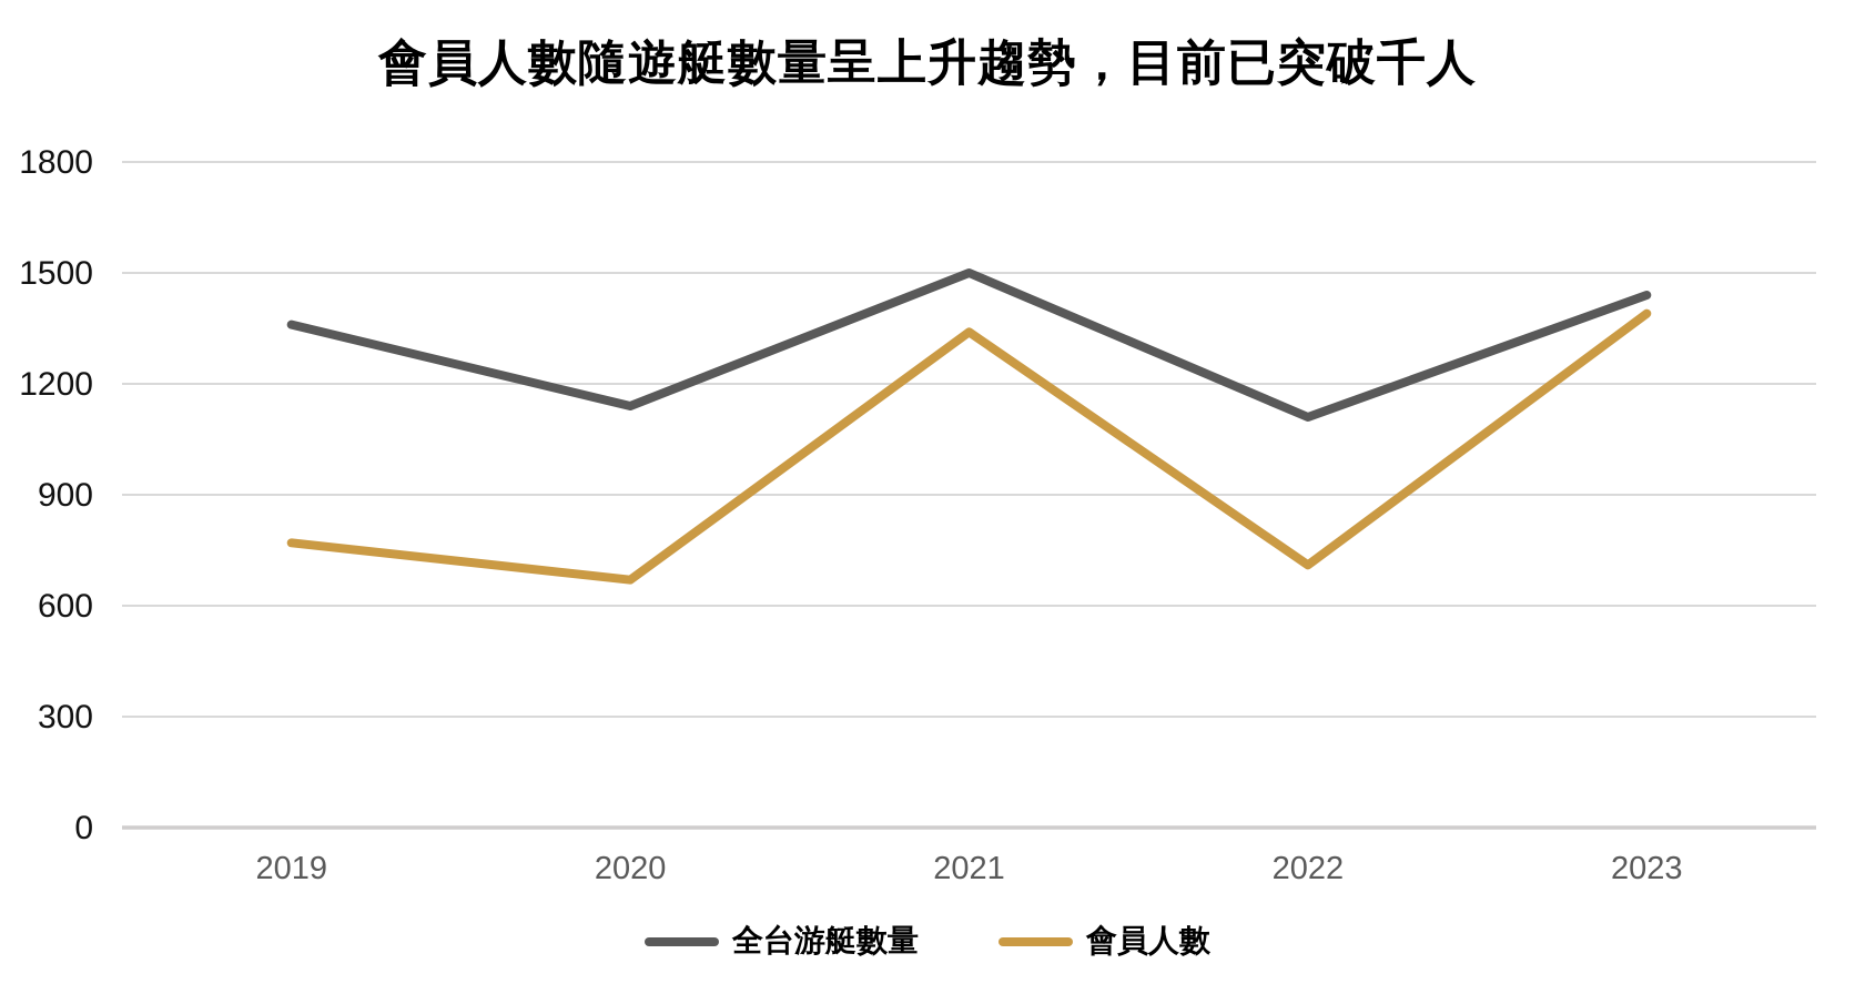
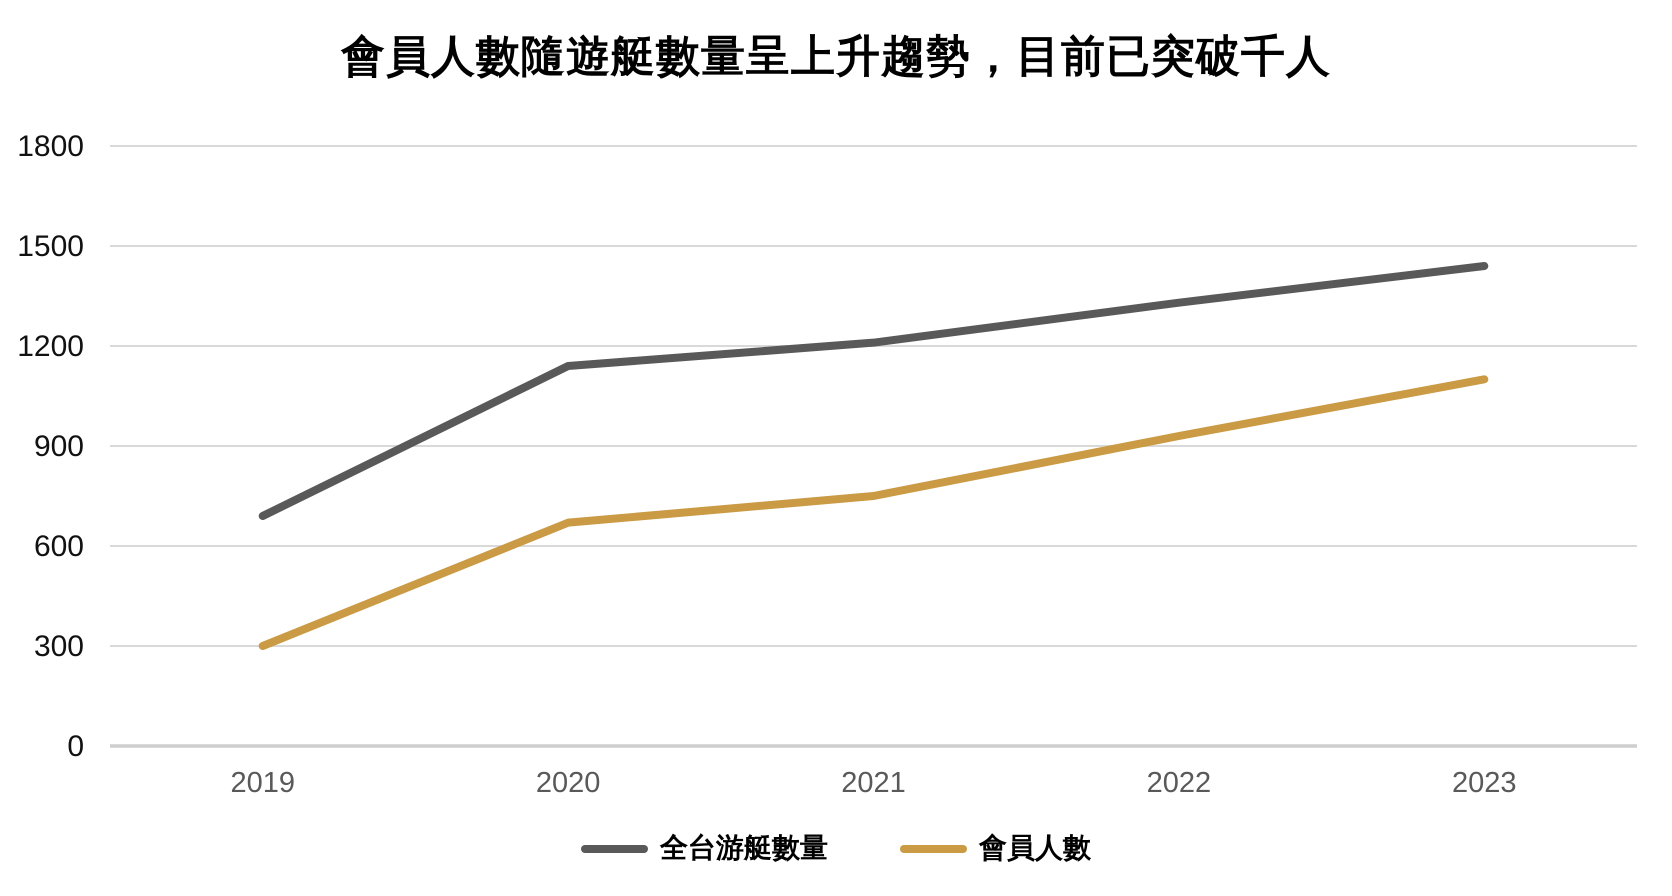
全台游艇數量/2019: 1360 -> 690
會員人數/2019: 770 -> 300
全台游艇數量/2021: 1500 -> 1210
會員人數/2021: 1340 -> 750
全台游艇數量/2022: 1110 -> 1330
會員人數/2022: 710 -> 930
會員人數/2023: 1390 -> 1100
